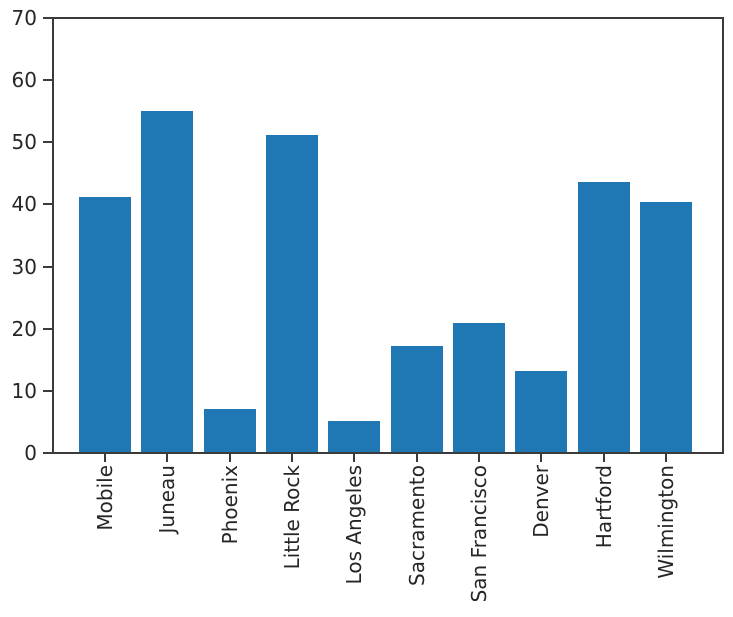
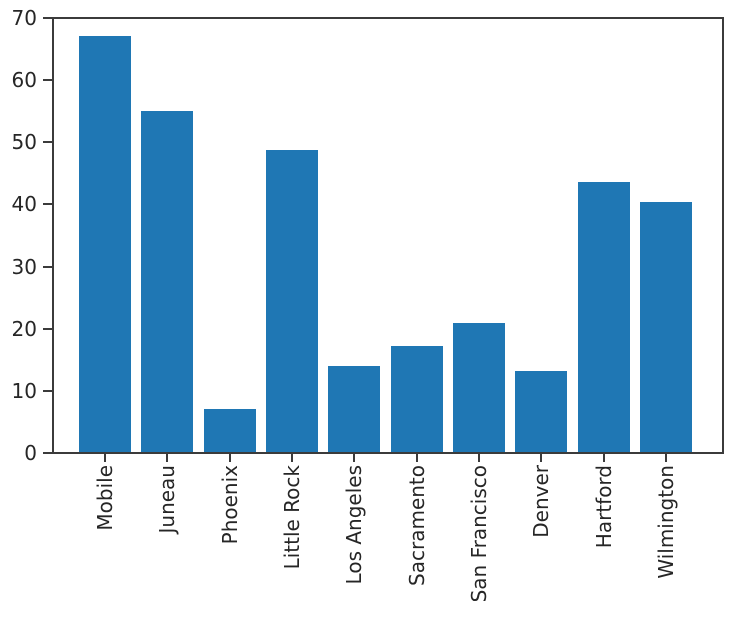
Mobile: 41 -> 67
Little Rock: 51 -> 49
Los Angeles: 5 -> 14
